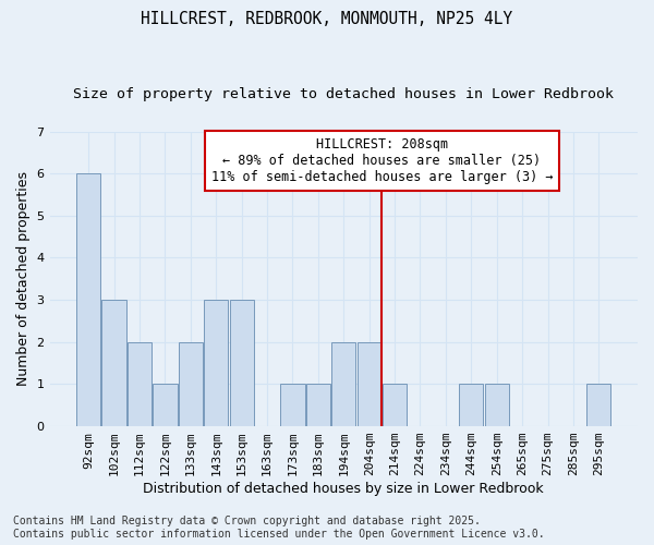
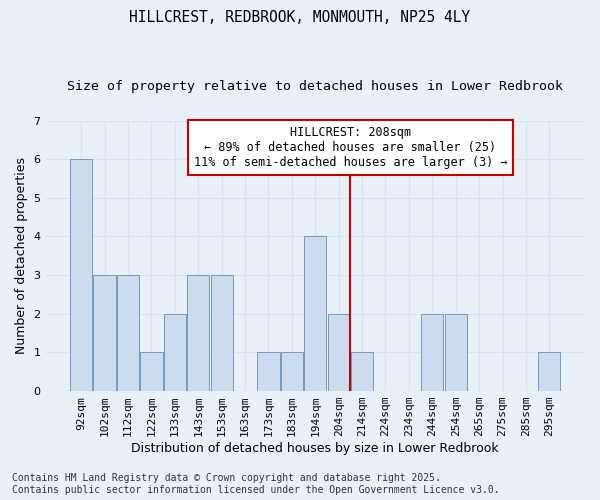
112sqm: 2 -> 3
194sqm: 2 -> 4
244sqm: 1 -> 2
254sqm: 1 -> 2
